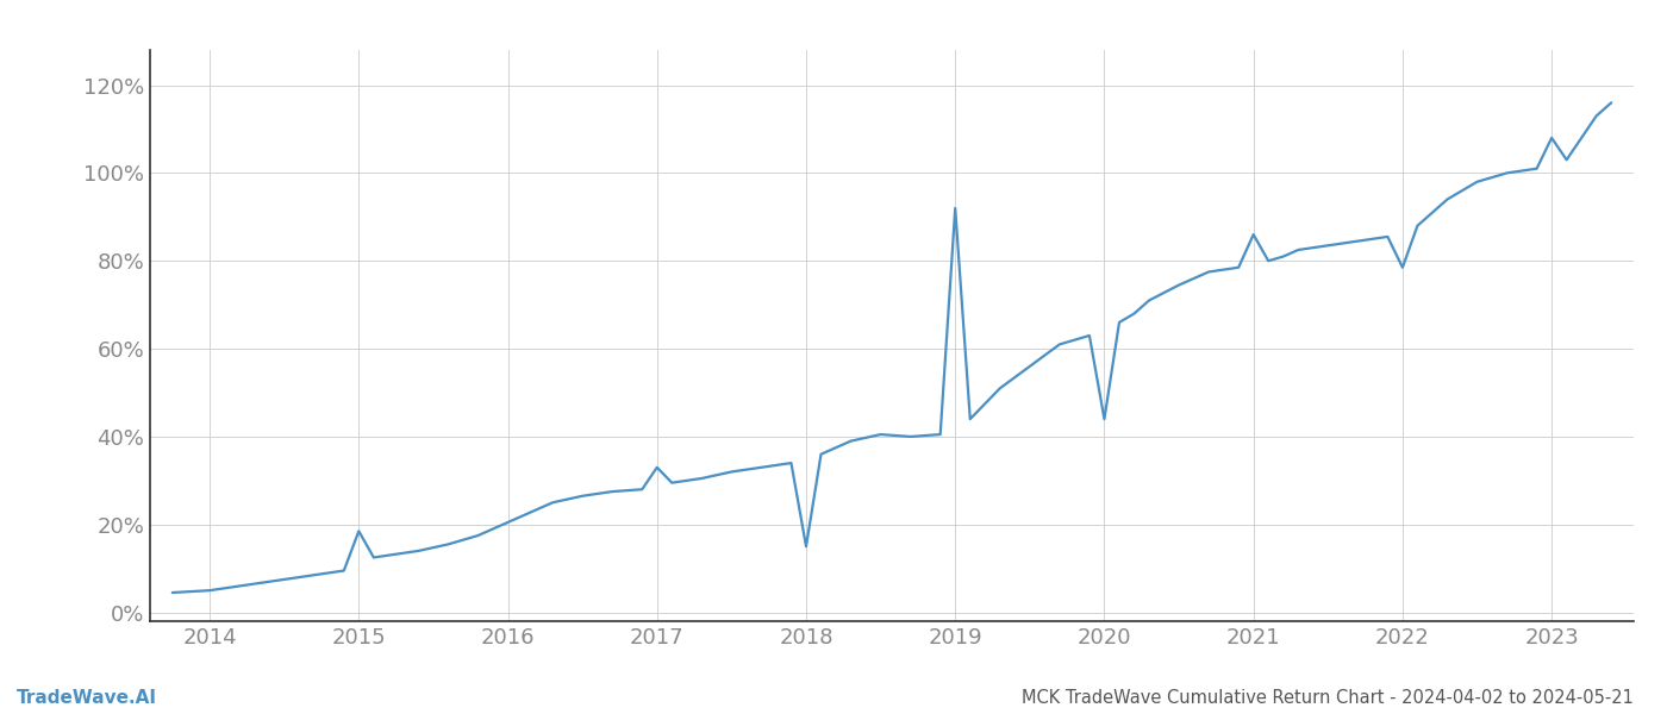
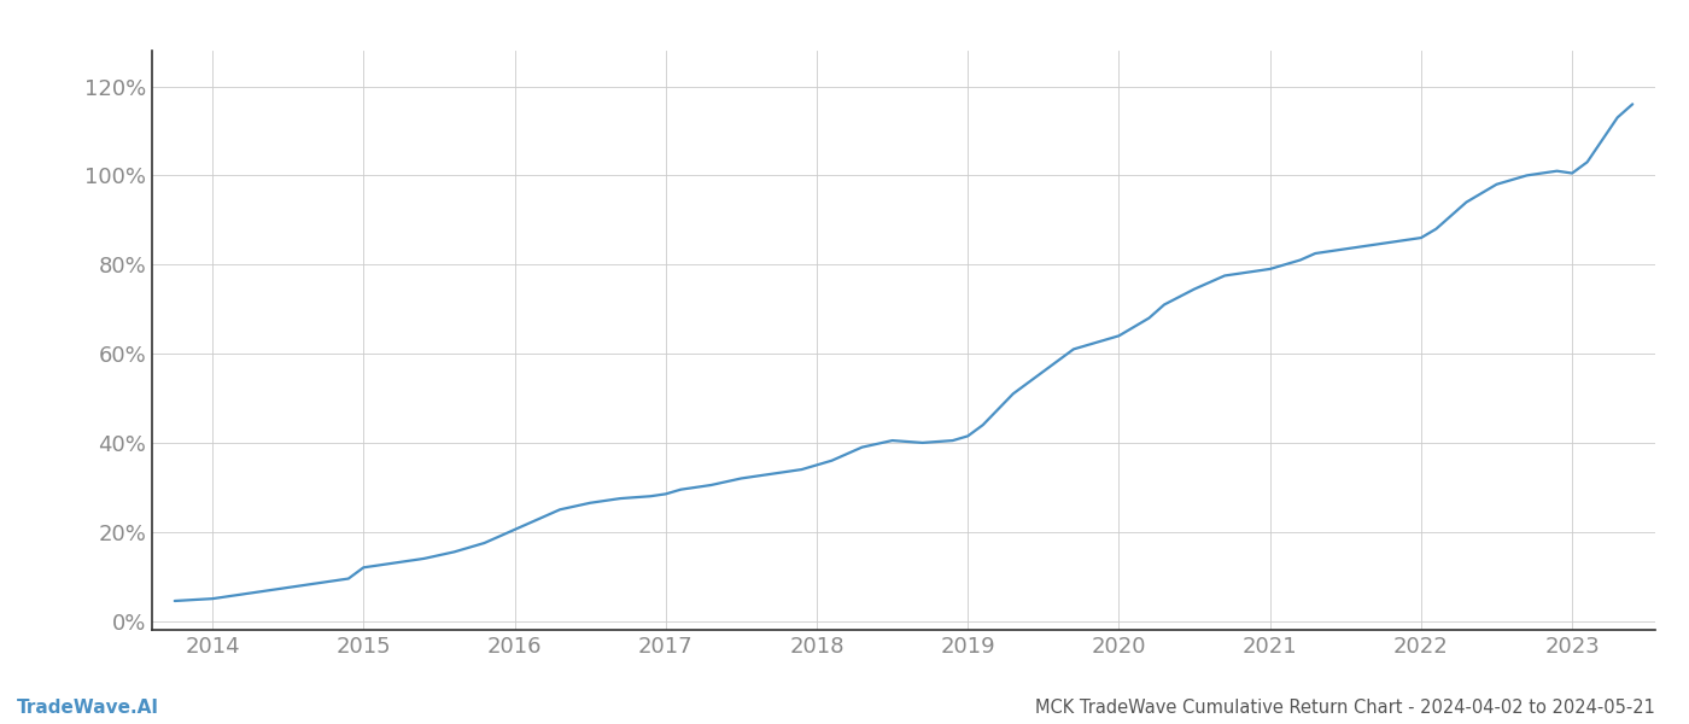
2015: 18.5% -> 12.0%
2017: 33.0% -> 28.5%
2018: 15.0% -> 35.0%
2019: 92.0% -> 41.5%
2020: 44.0% -> 64.0%
2021: 86.0% -> 79.0%
2022: 78.5% -> 86.0%
2023: 108.0% -> 100.5%
